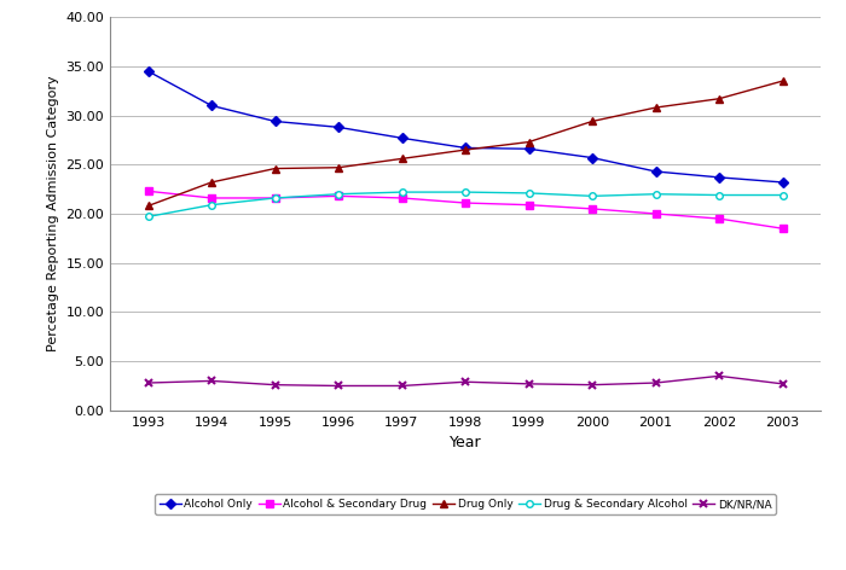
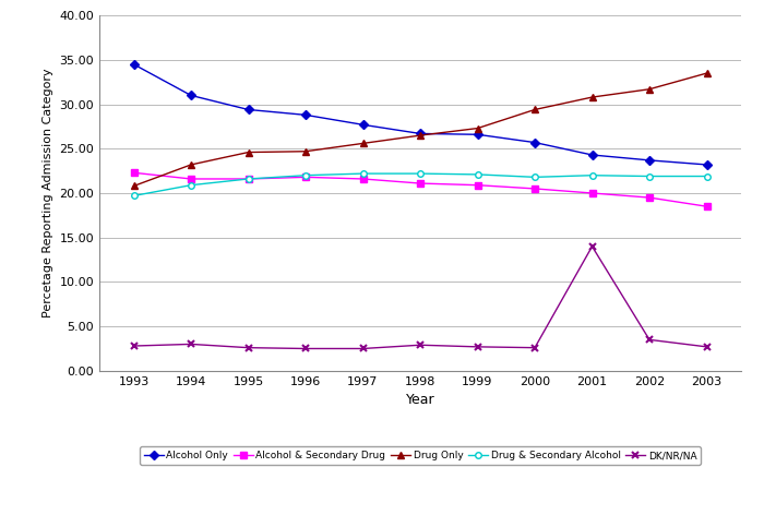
DK/NR/NA/2001: 2.8 -> 14.0
